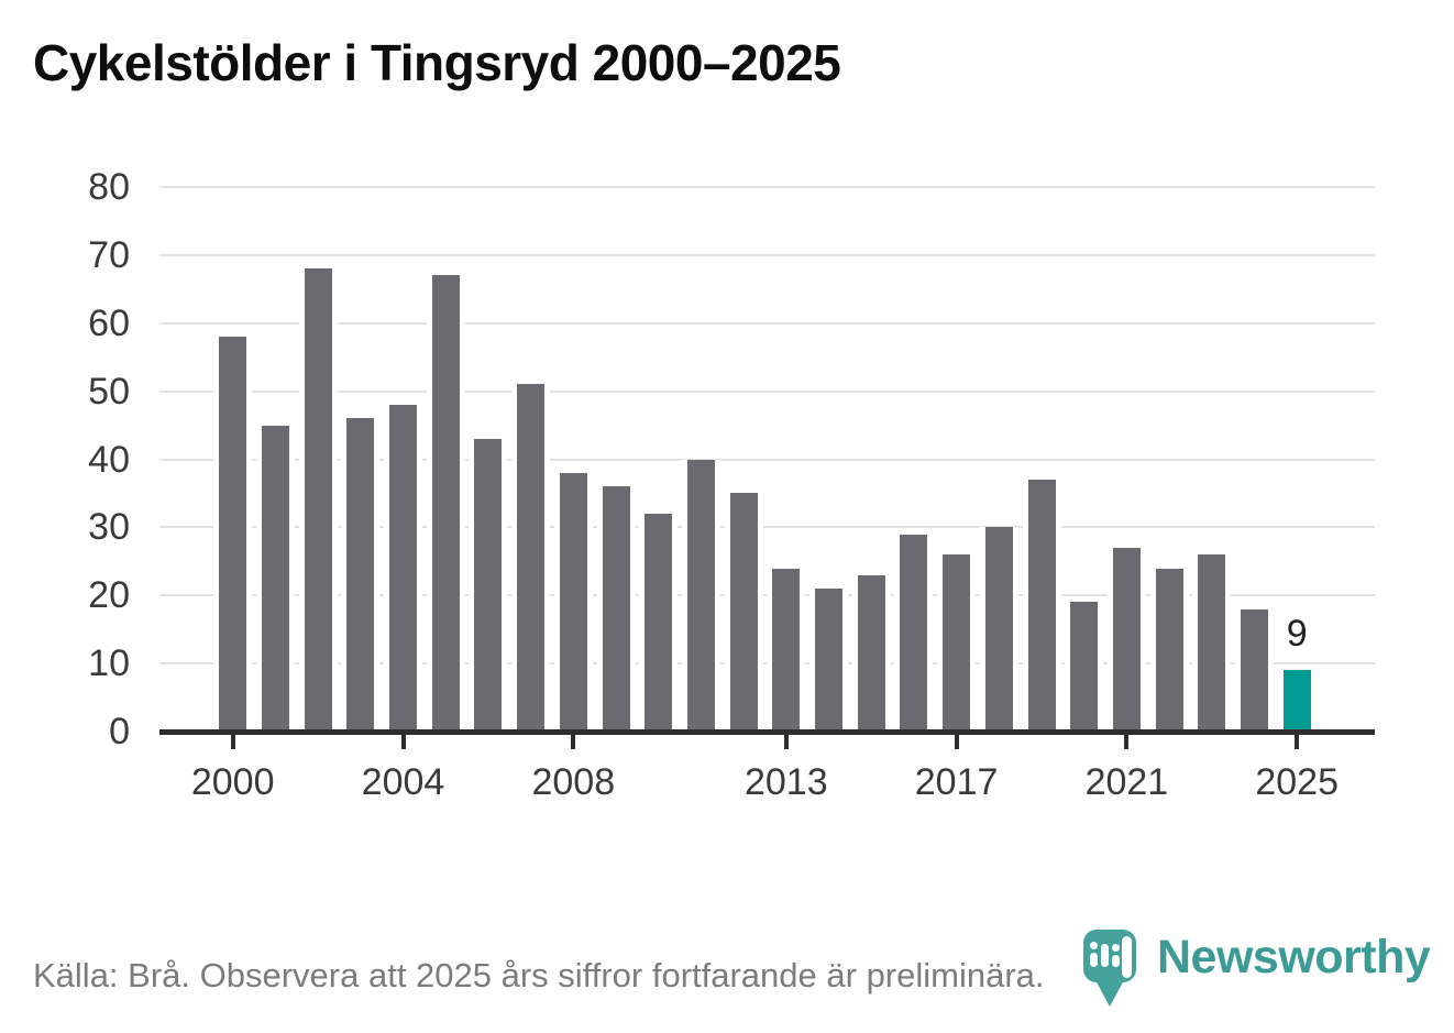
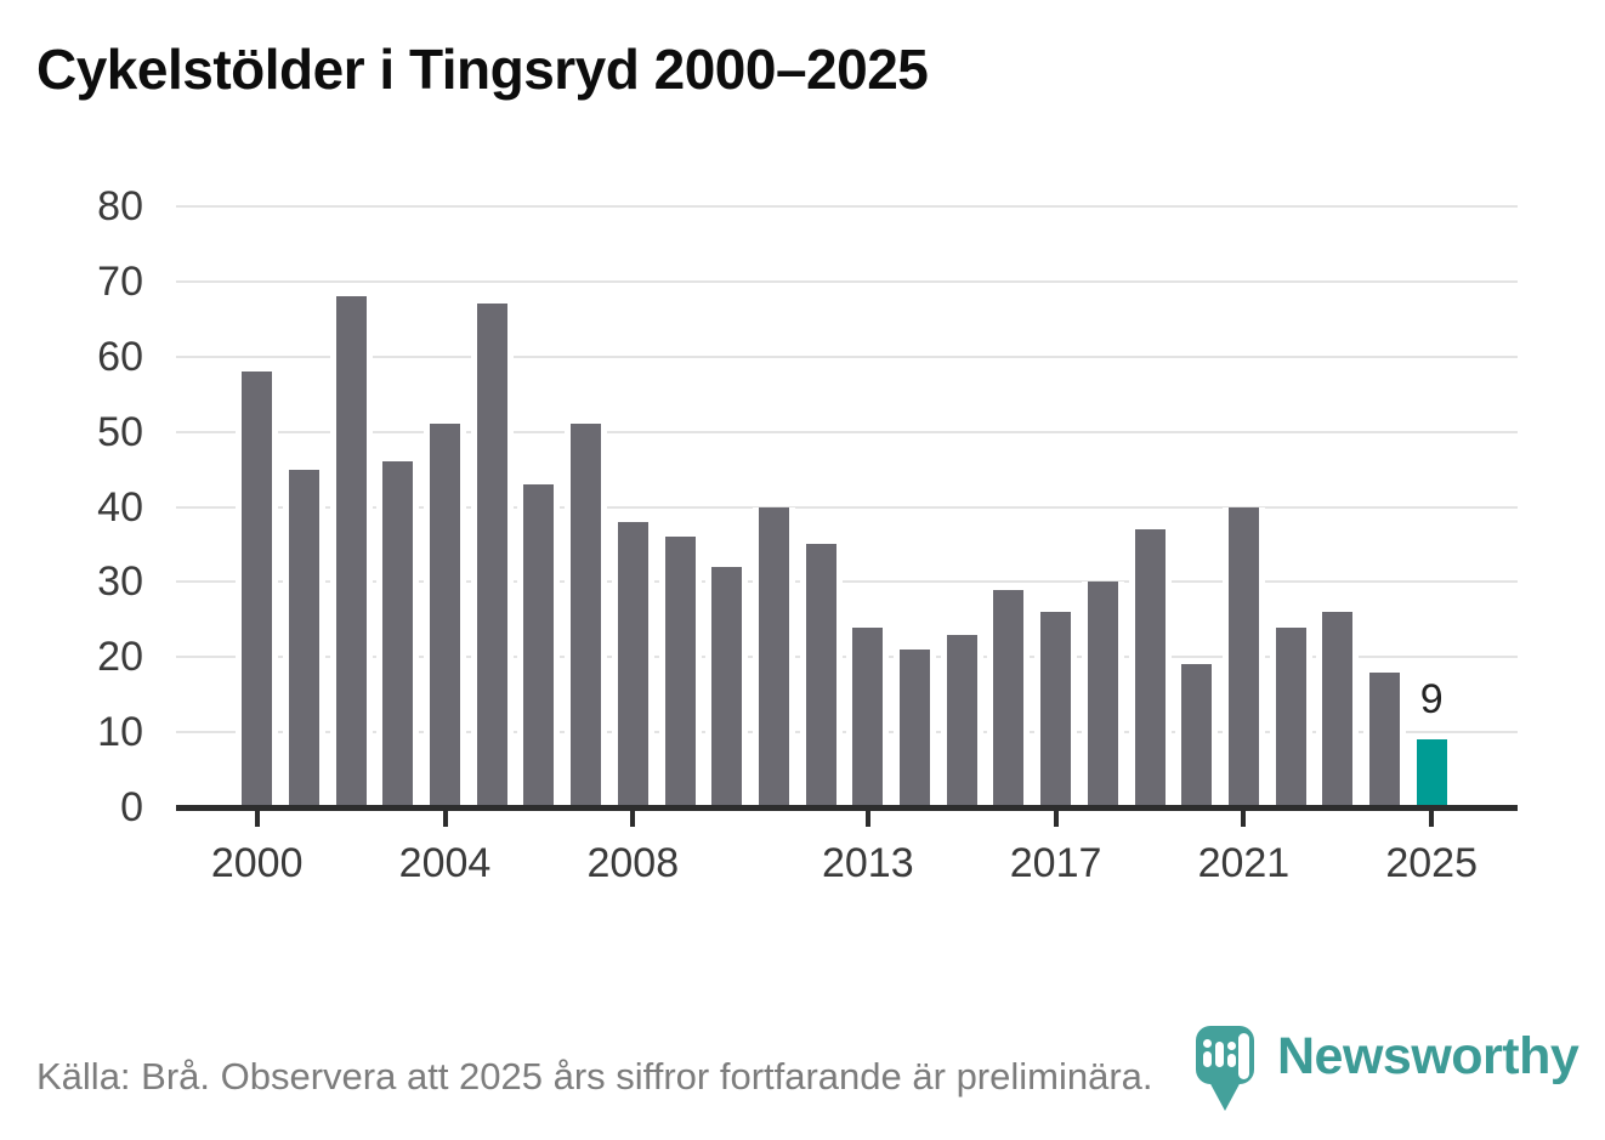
2004: 48 -> 51
2021: 27 -> 40
